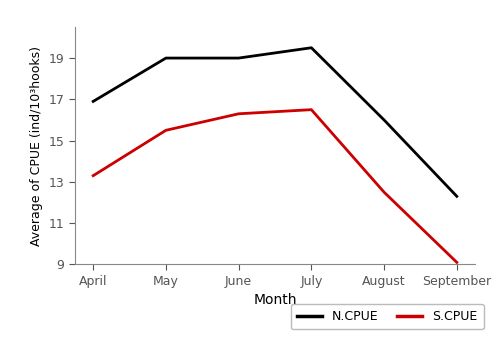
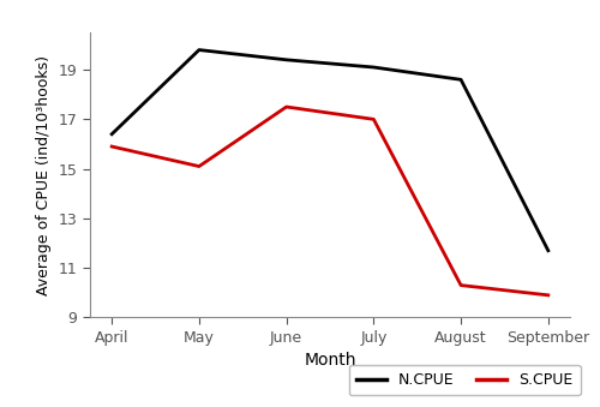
N.CPUE/April: 16.9 -> 16.4
S.CPUE/April: 13.3 -> 15.9
N.CPUE/May: 19.0 -> 19.8
S.CPUE/May: 15.5 -> 15.1
N.CPUE/June: 19.0 -> 19.4
S.CPUE/June: 16.3 -> 17.5
N.CPUE/July: 19.5 -> 19.1
S.CPUE/July: 16.5 -> 17.0
N.CPUE/August: 16.0 -> 18.6
S.CPUE/August: 12.5 -> 10.3
N.CPUE/September: 12.3 -> 11.7
S.CPUE/September: 9.1 -> 9.9
